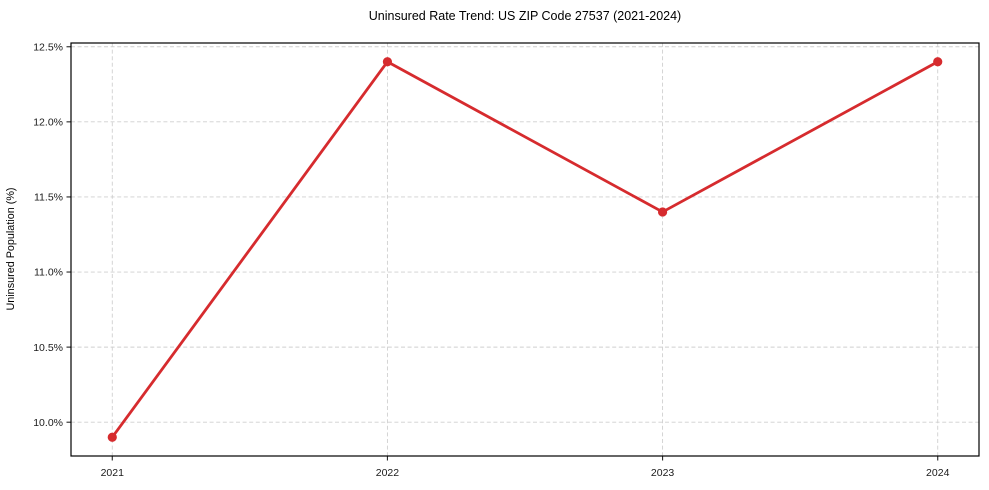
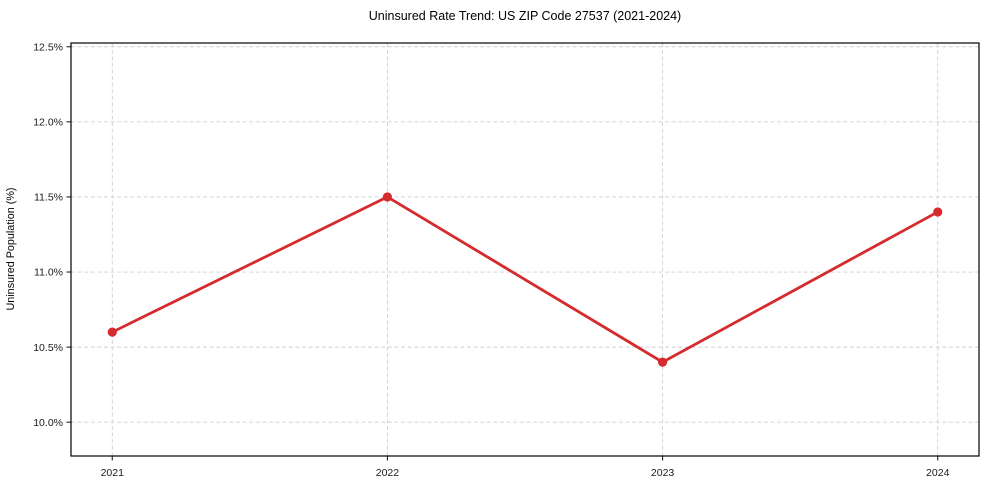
2021: 9.9% -> 10.6%
2022: 12.4% -> 11.5%
2023: 11.4% -> 10.4%
2024: 12.4% -> 11.4%
